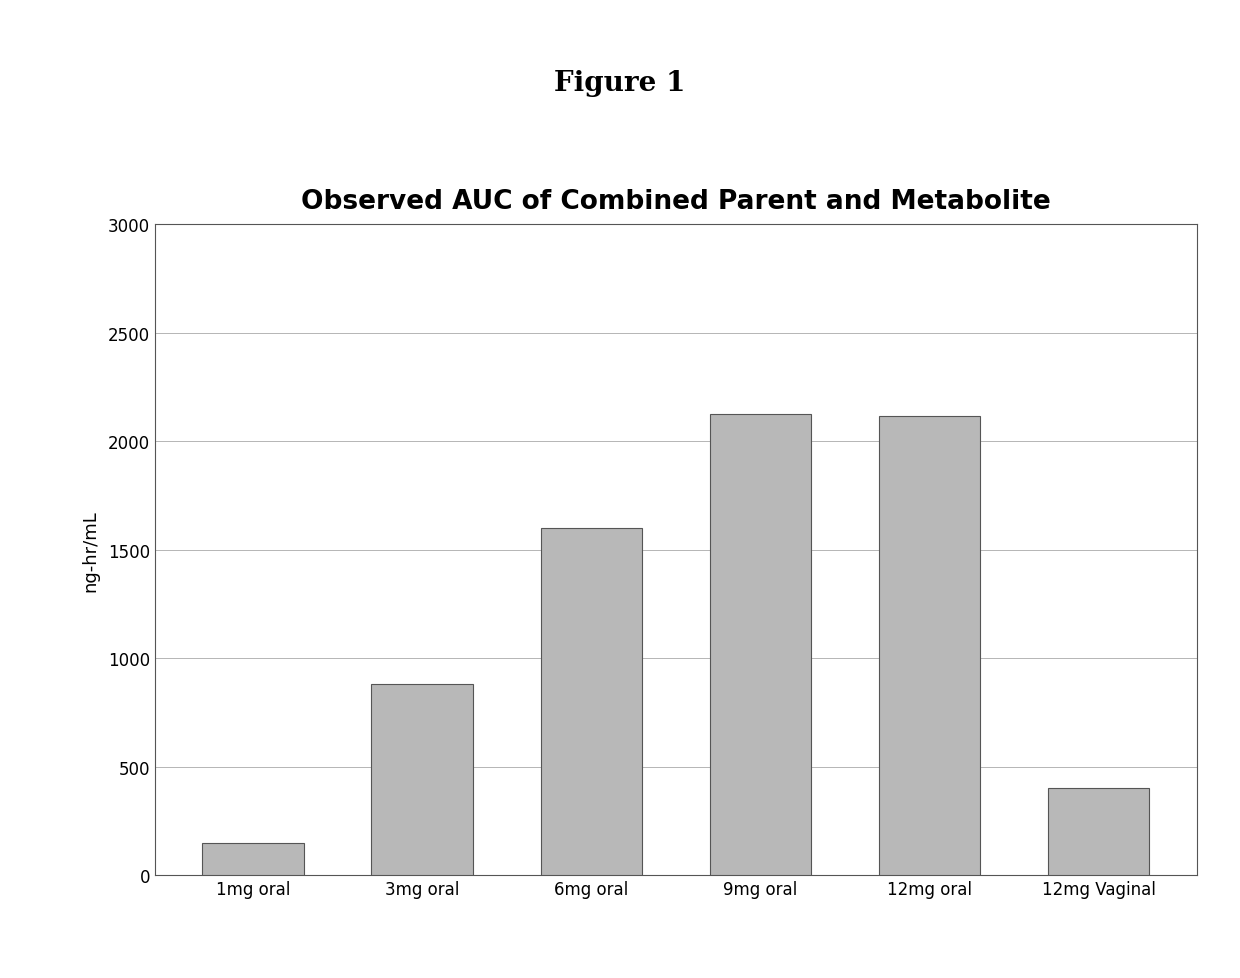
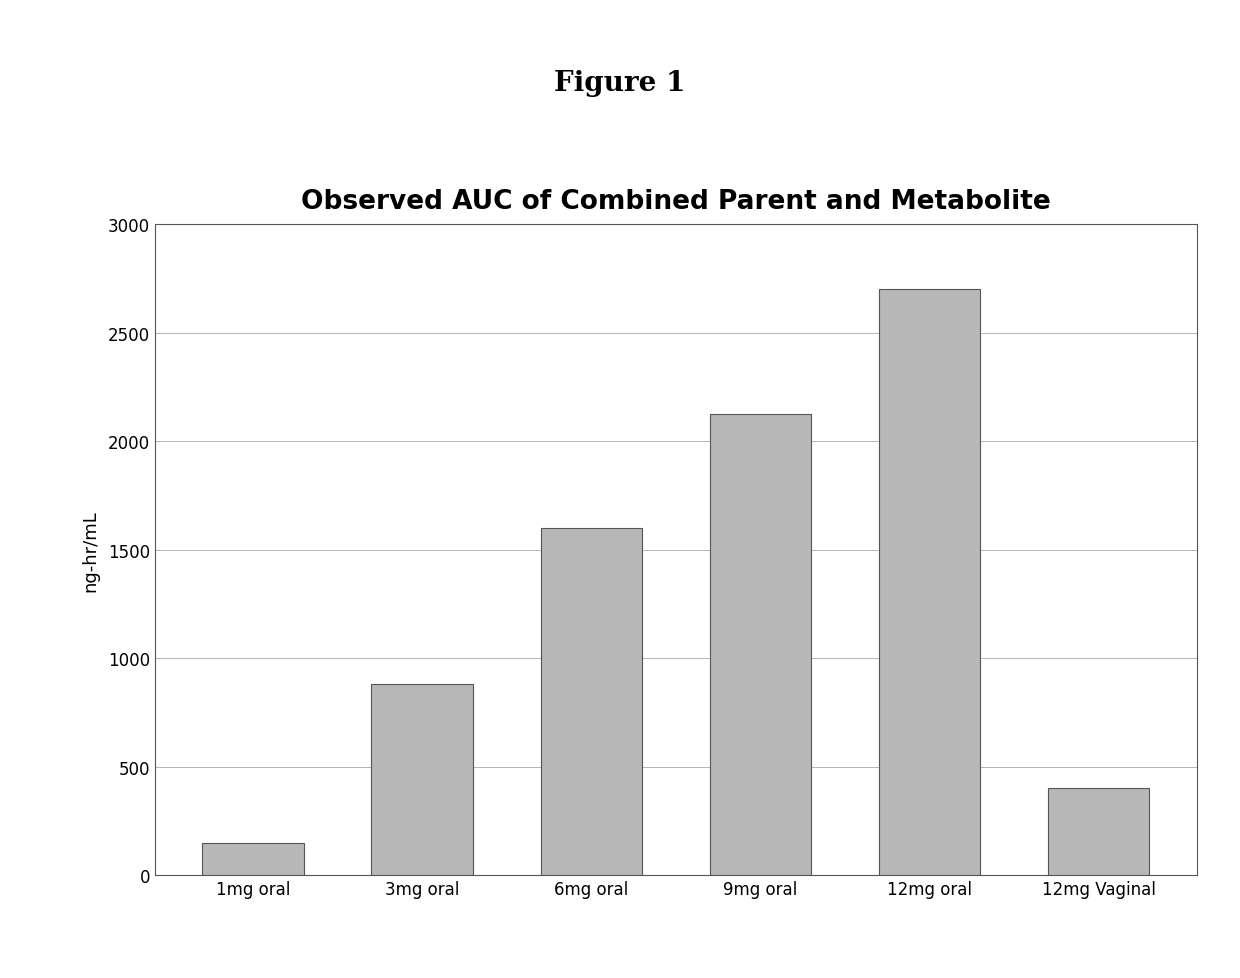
12mg oral: 2115 -> 2700
